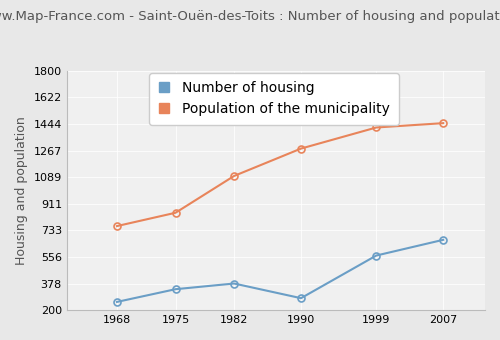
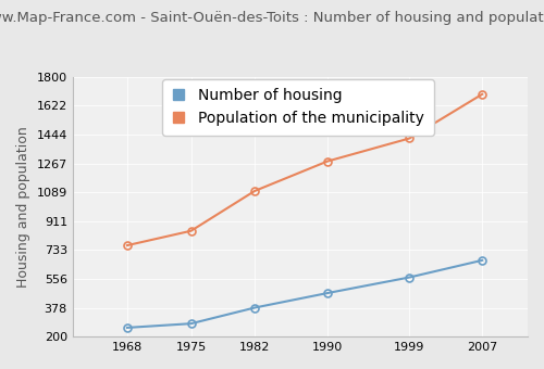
Number of housing/1975: 340 -> 280
Number of housing/1990: 280 -> 470
Population of the municipality/2007: 1450 -> 1690
